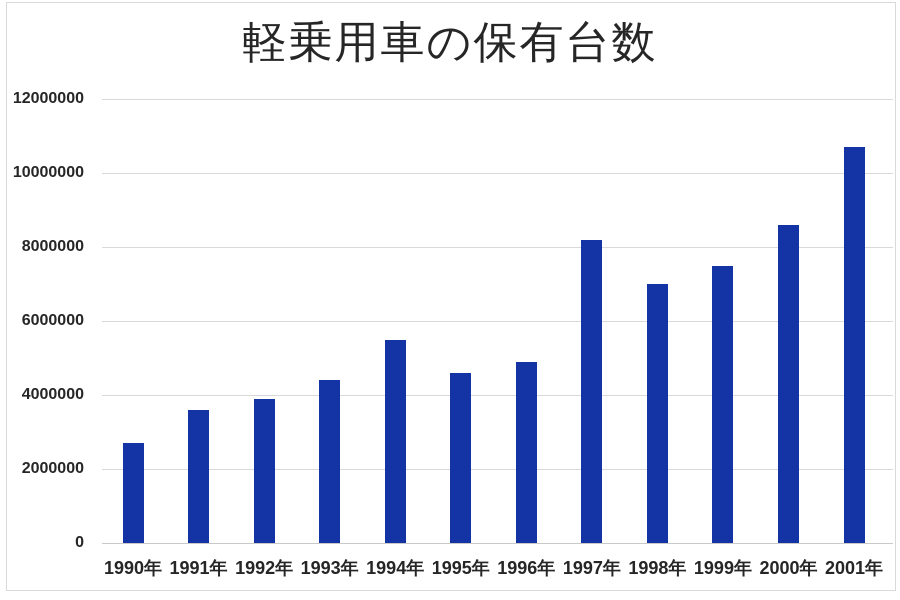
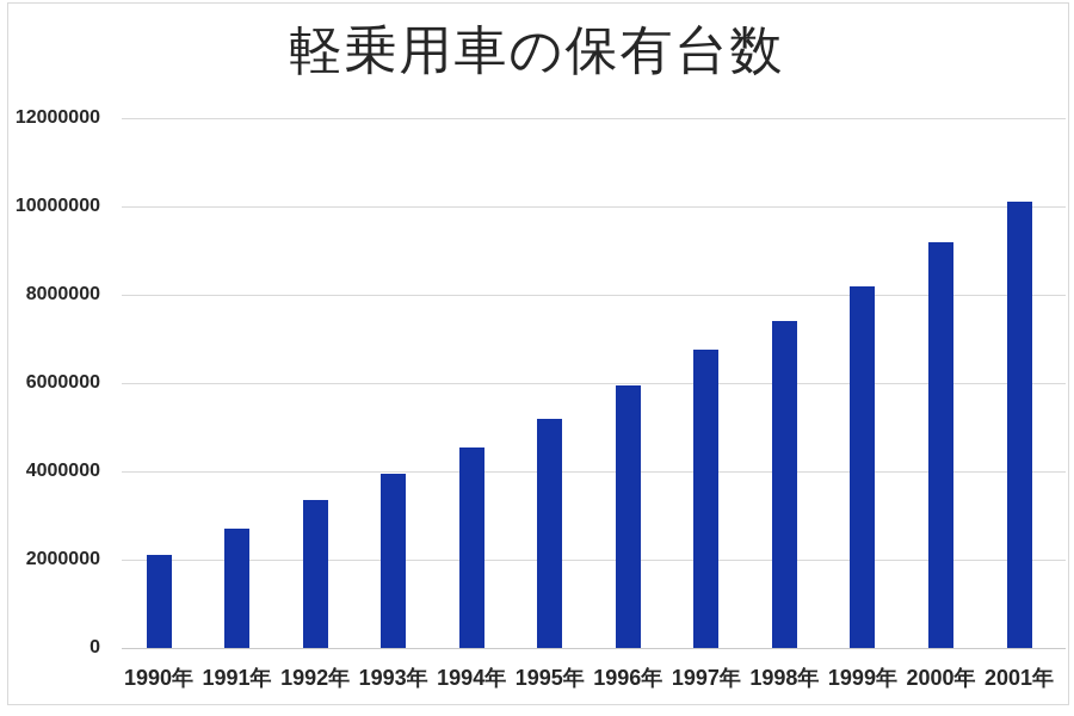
1990年: 2700000 -> 2100000
1991年: 3600000 -> 2700000
1992年: 3900000 -> 3400000
1993年: 4400000 -> 4000000
1994年: 5500000 -> 4600000
1995年: 4600000 -> 5200000
1996年: 4900000 -> 6000000
1997年: 8200000 -> 6800000
1998年: 7000000 -> 7400000
1999年: 7500000 -> 8200000
2000年: 8600000 -> 9200000
2001年: 10700000 -> 10100000
